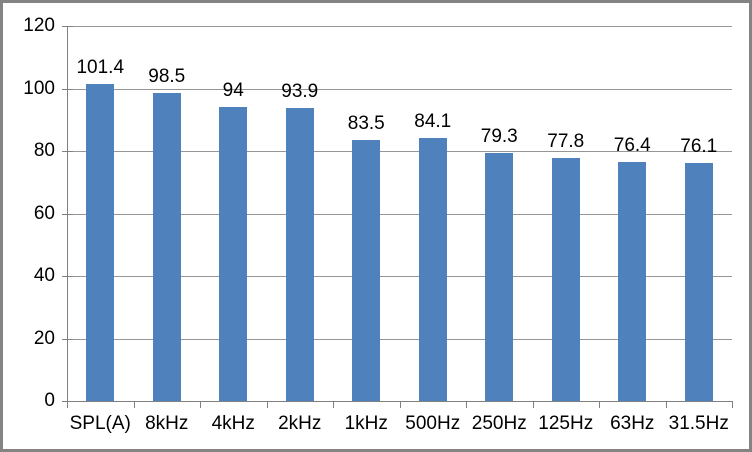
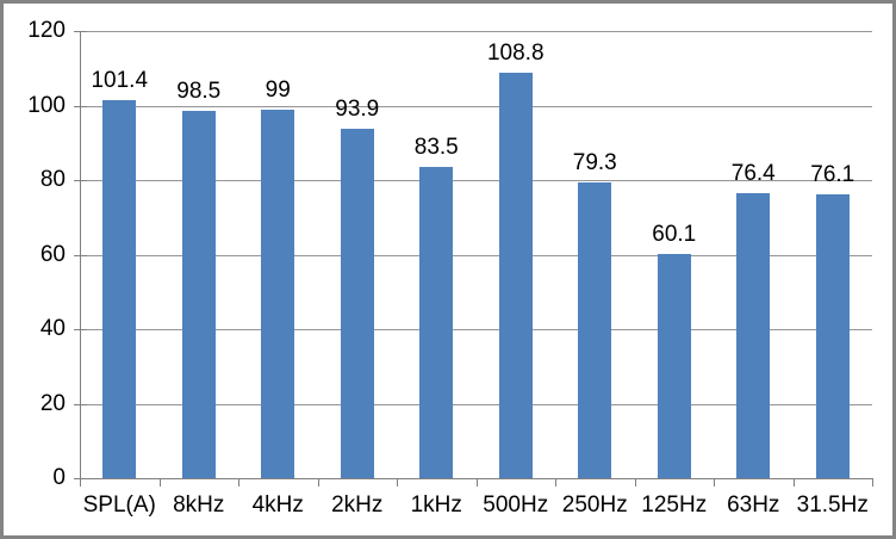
4kHz: 94 -> 99
500Hz: 84.1 -> 108.8
125Hz: 77.8 -> 60.1
